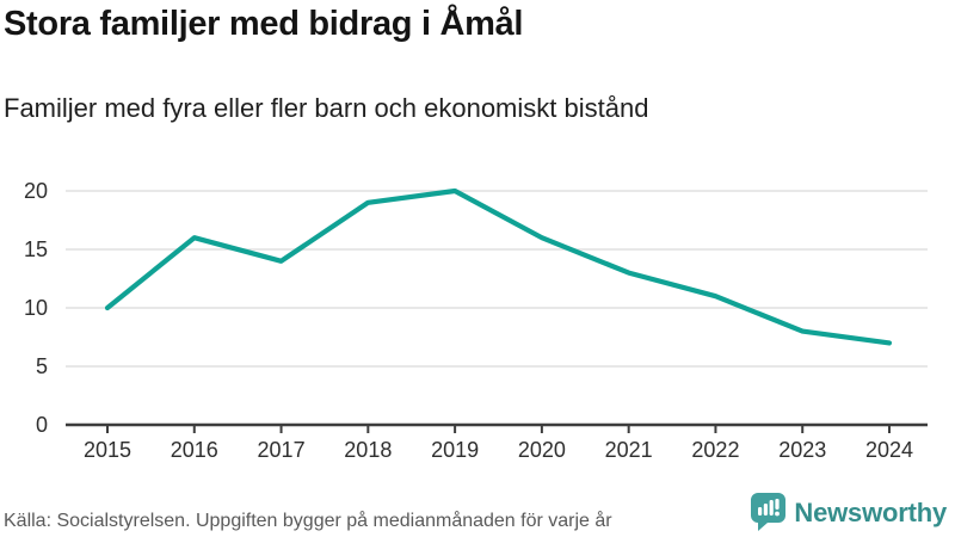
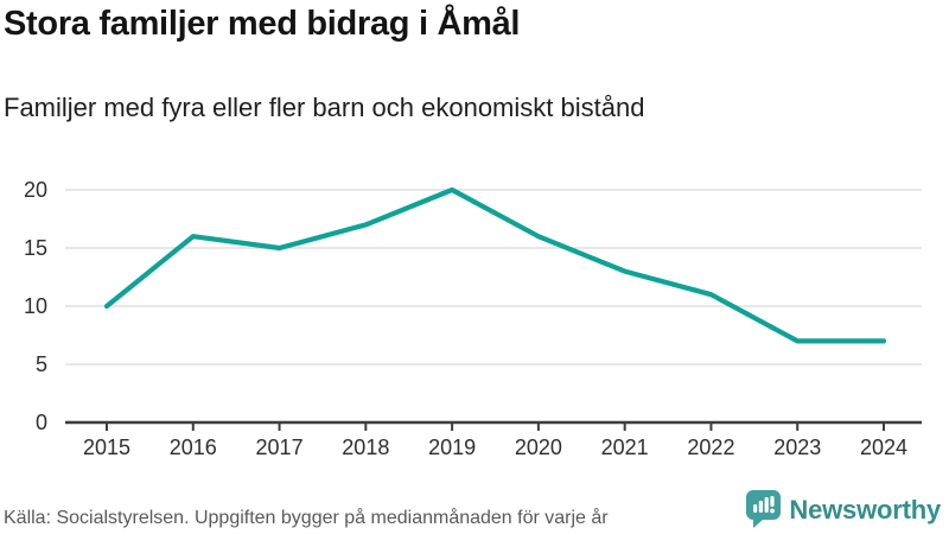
2017: 14 -> 15
2018: 19 -> 17
2023: 8 -> 7
